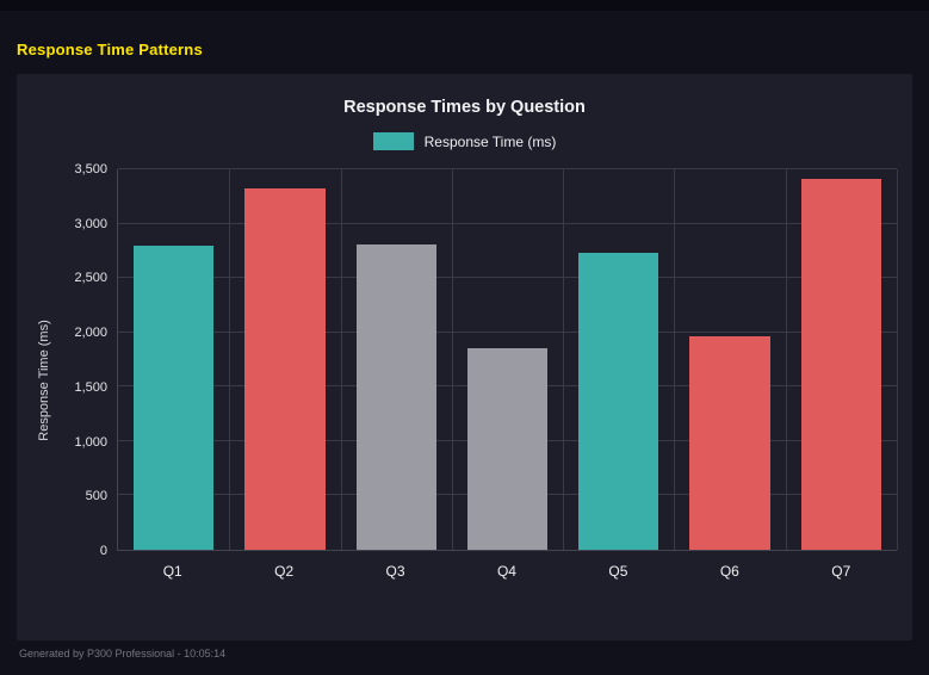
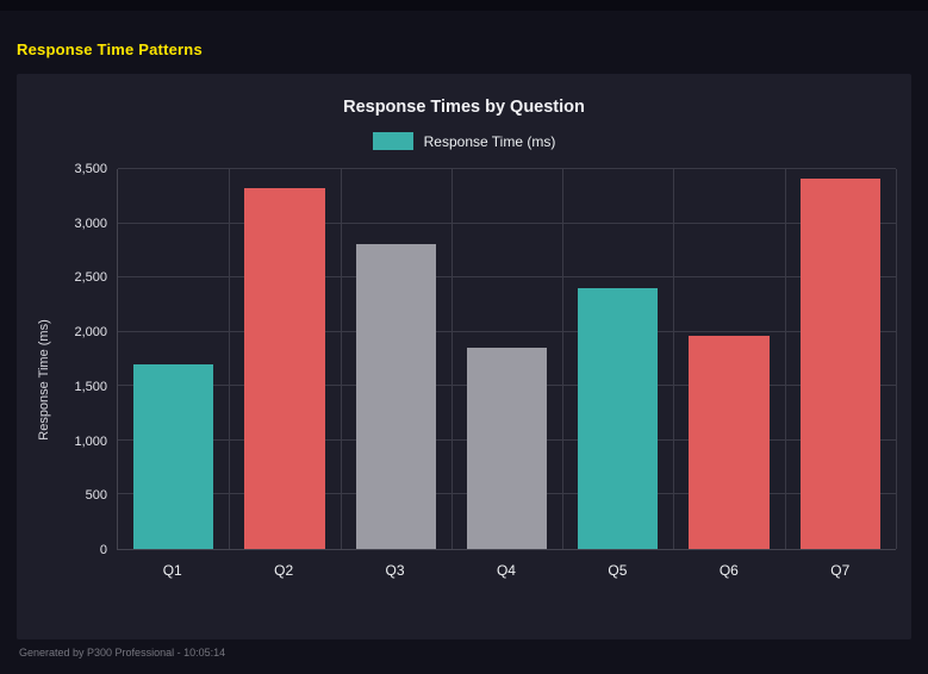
Q1: 2800 -> 1700
Q5: 2700 -> 2400
